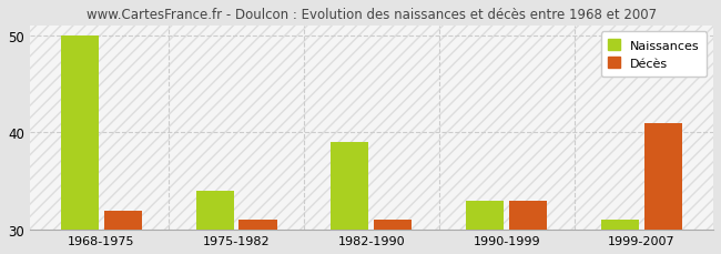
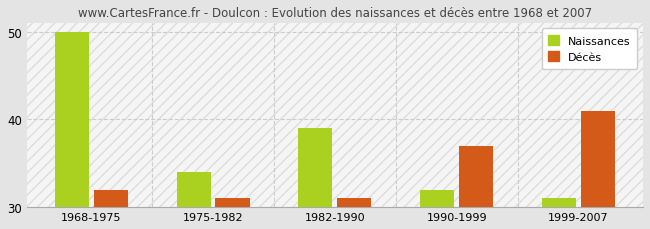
Naissances/1990-1999: 33 -> 32
Décès/1990-1999: 33 -> 37
